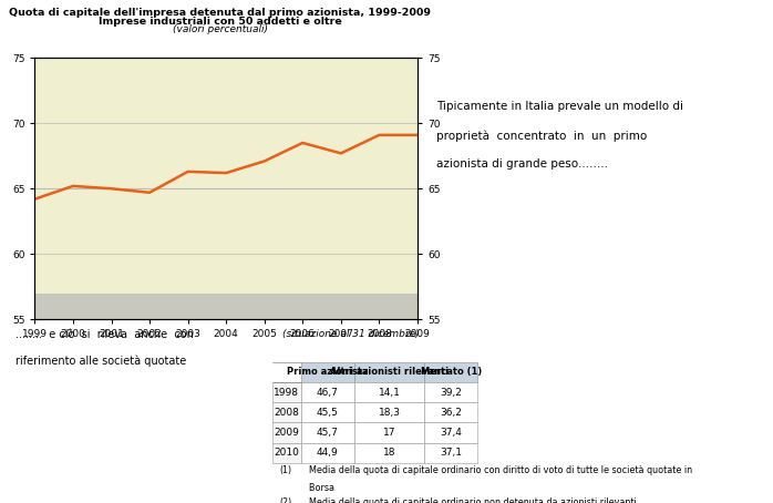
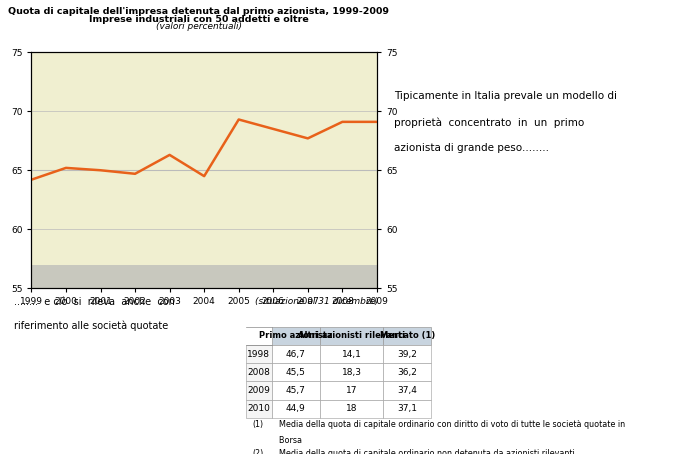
2004: 66.2 -> 64.5
2005: 67.1 -> 69.3
